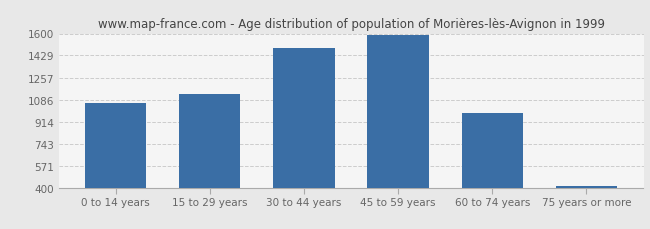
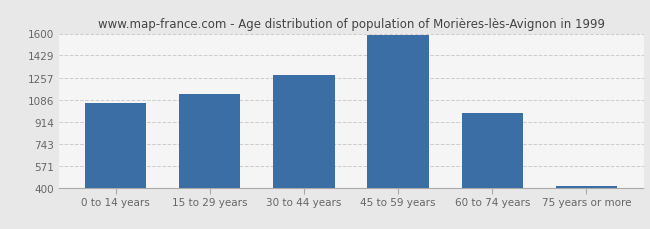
30 to 44 years: 1490 -> 1280
